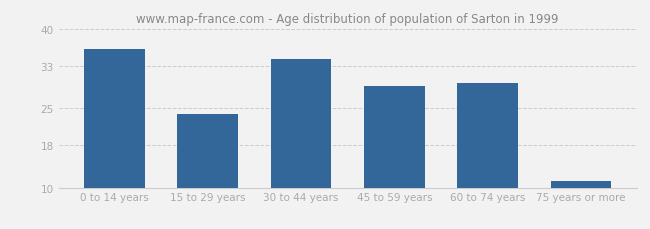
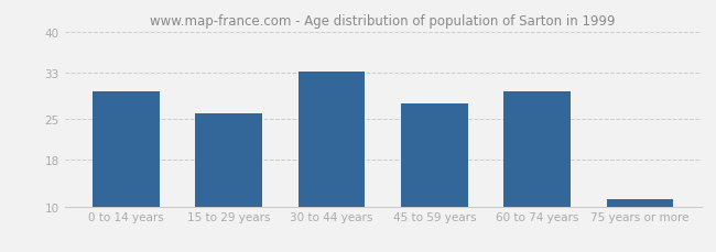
0 to 14 years: 36.2 -> 29.8
15 to 29 years: 24.0 -> 26.0
30 to 44 years: 34.4 -> 33.1
45 to 59 years: 29.2 -> 27.7
